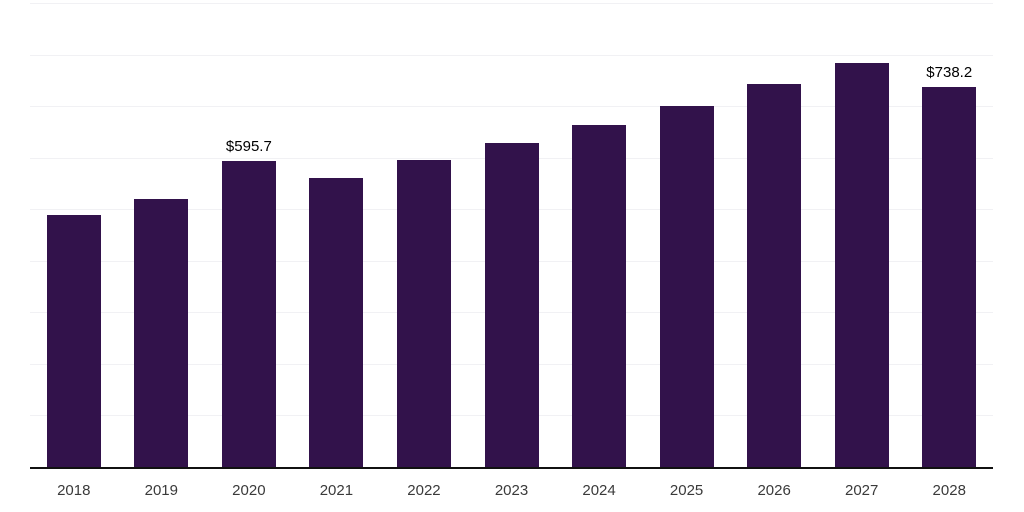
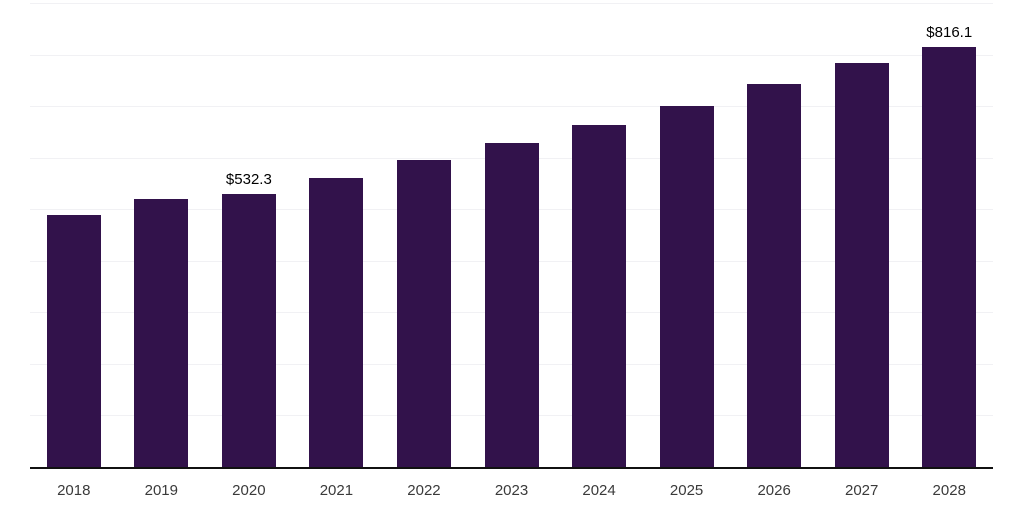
2020: $595.7 -> $532.3
2028: $738.2 -> $816.1
